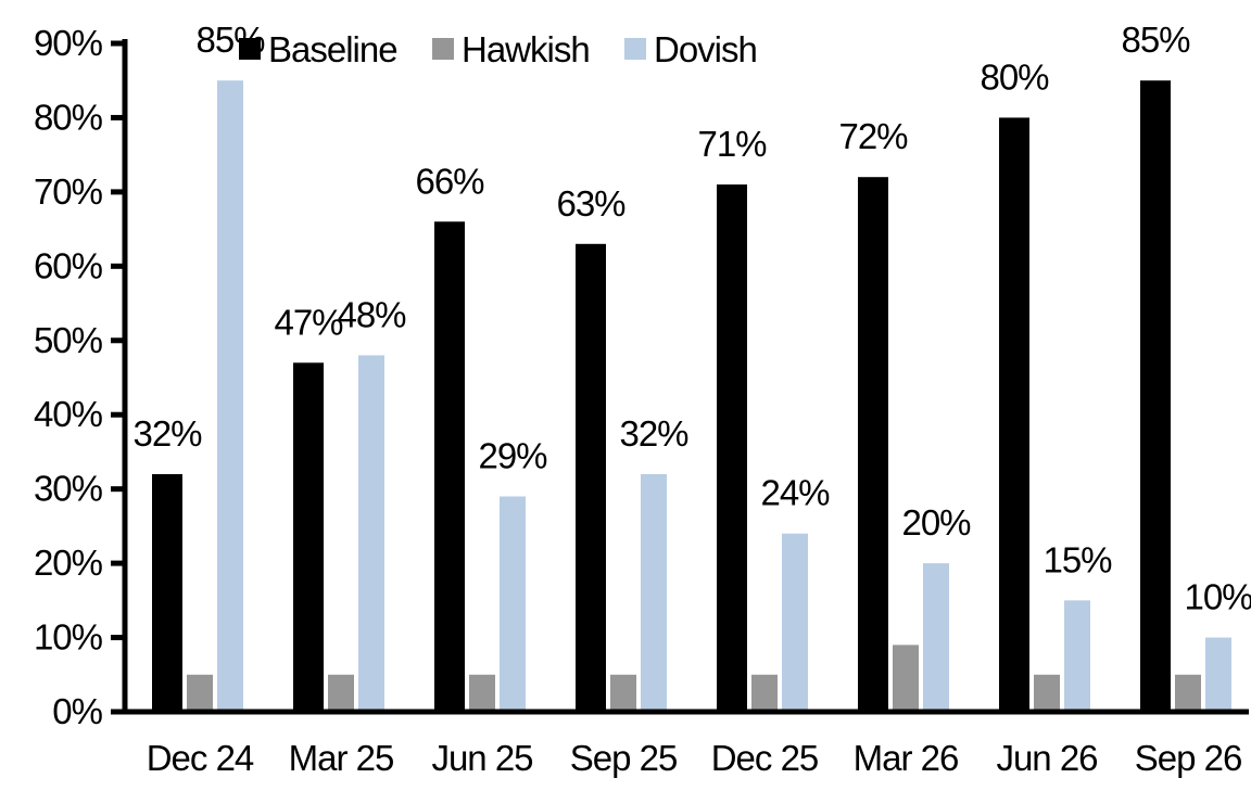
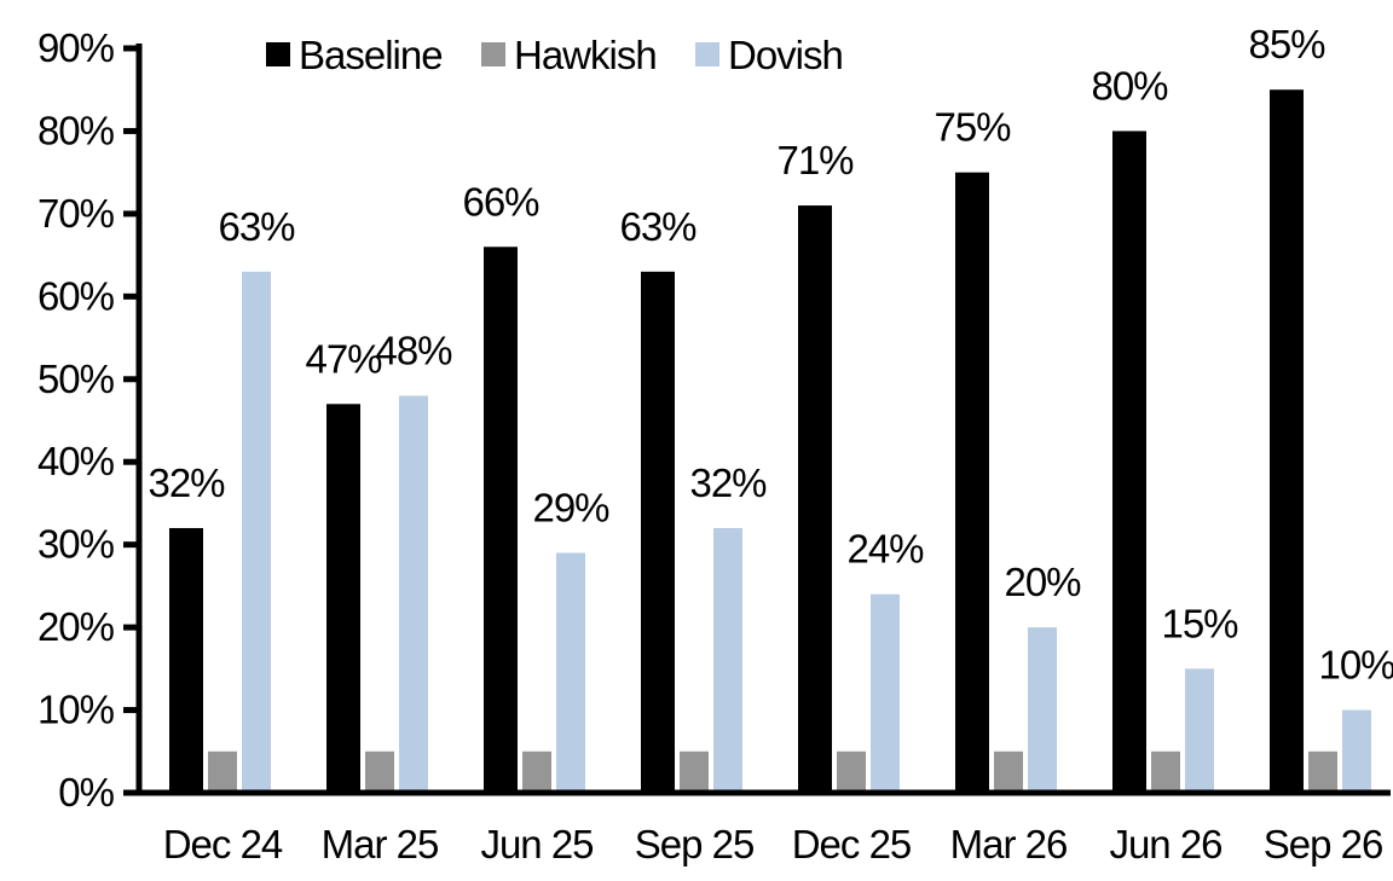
Dovish/Dec 24: 85% -> 63%
Baseline/Mar 26: 72% -> 75%
Hawkish/Mar 26: 9% -> 5%
